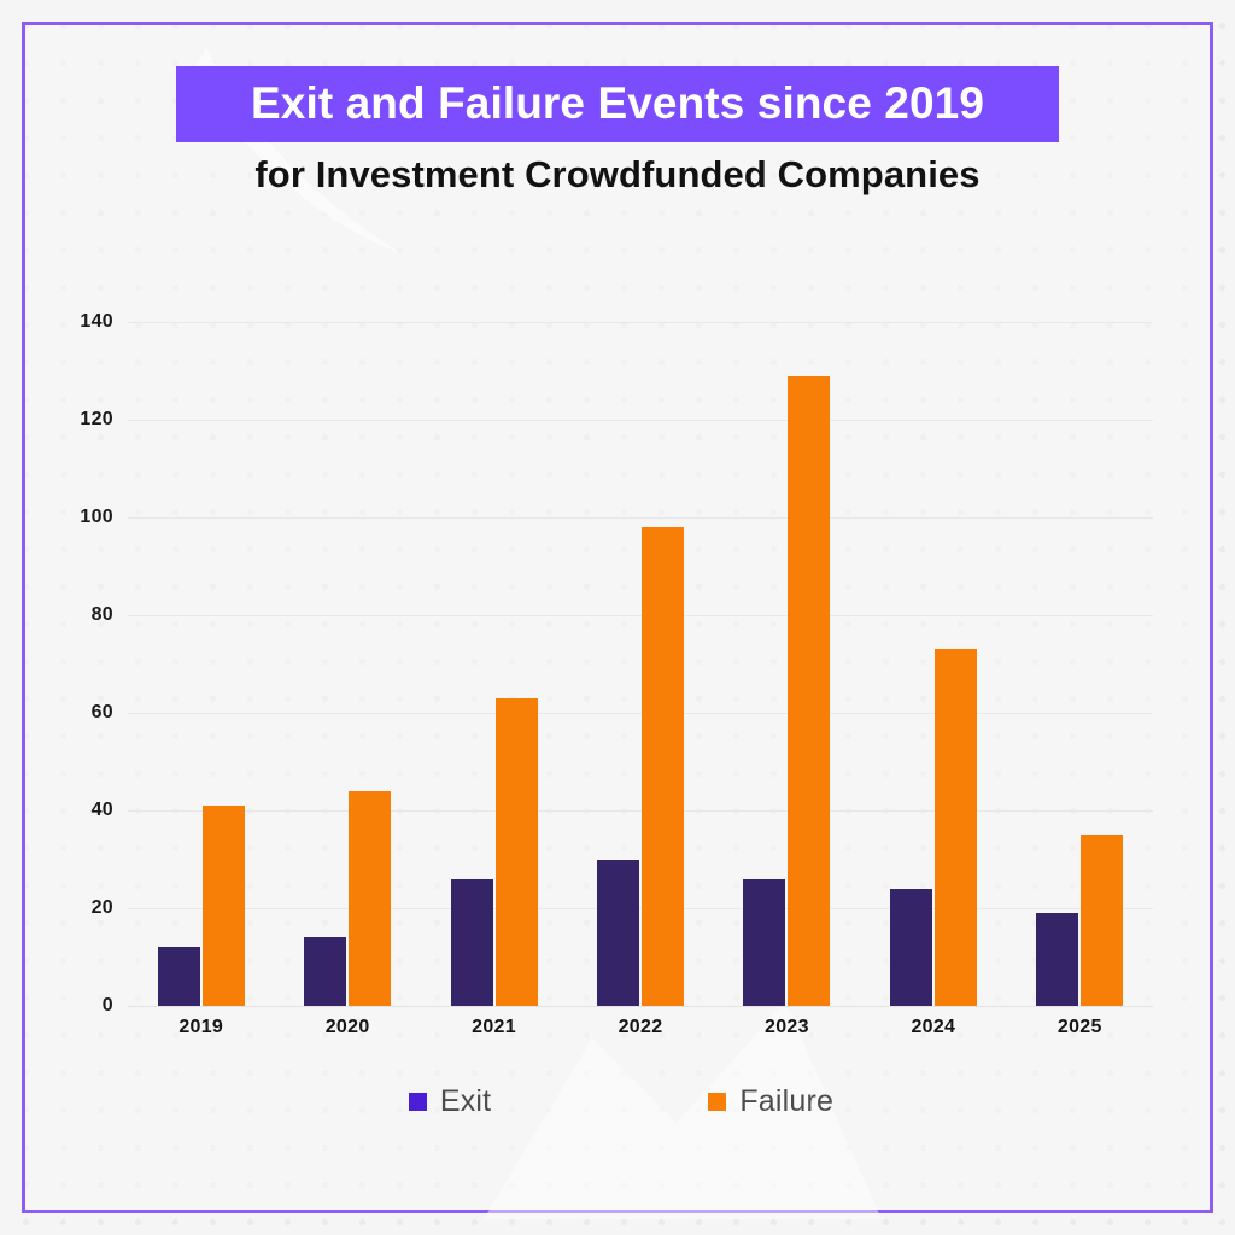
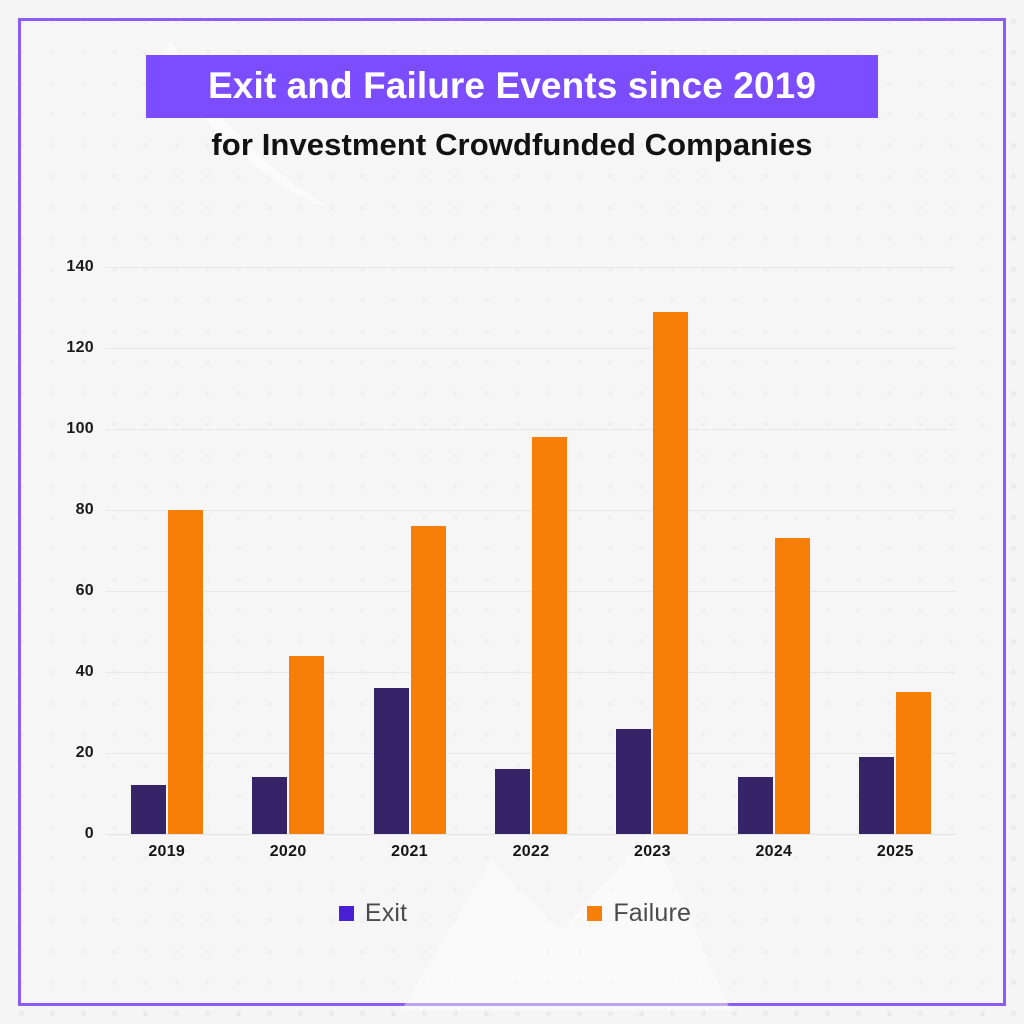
Failure/2019: 41 -> 80
Exit/2021: 26 -> 36
Failure/2021: 63 -> 76
Exit/2022: 30 -> 16
Exit/2024: 24 -> 14
